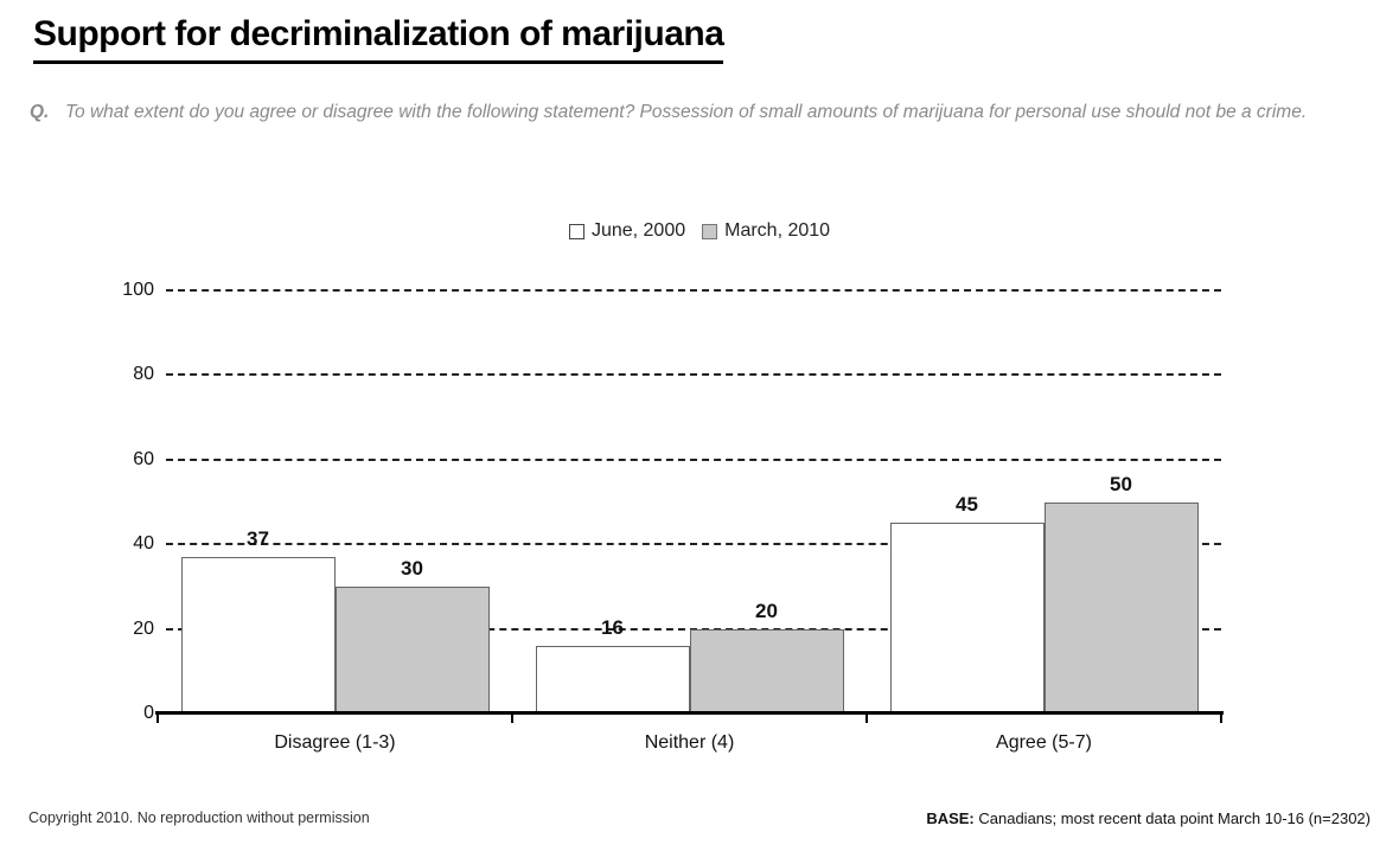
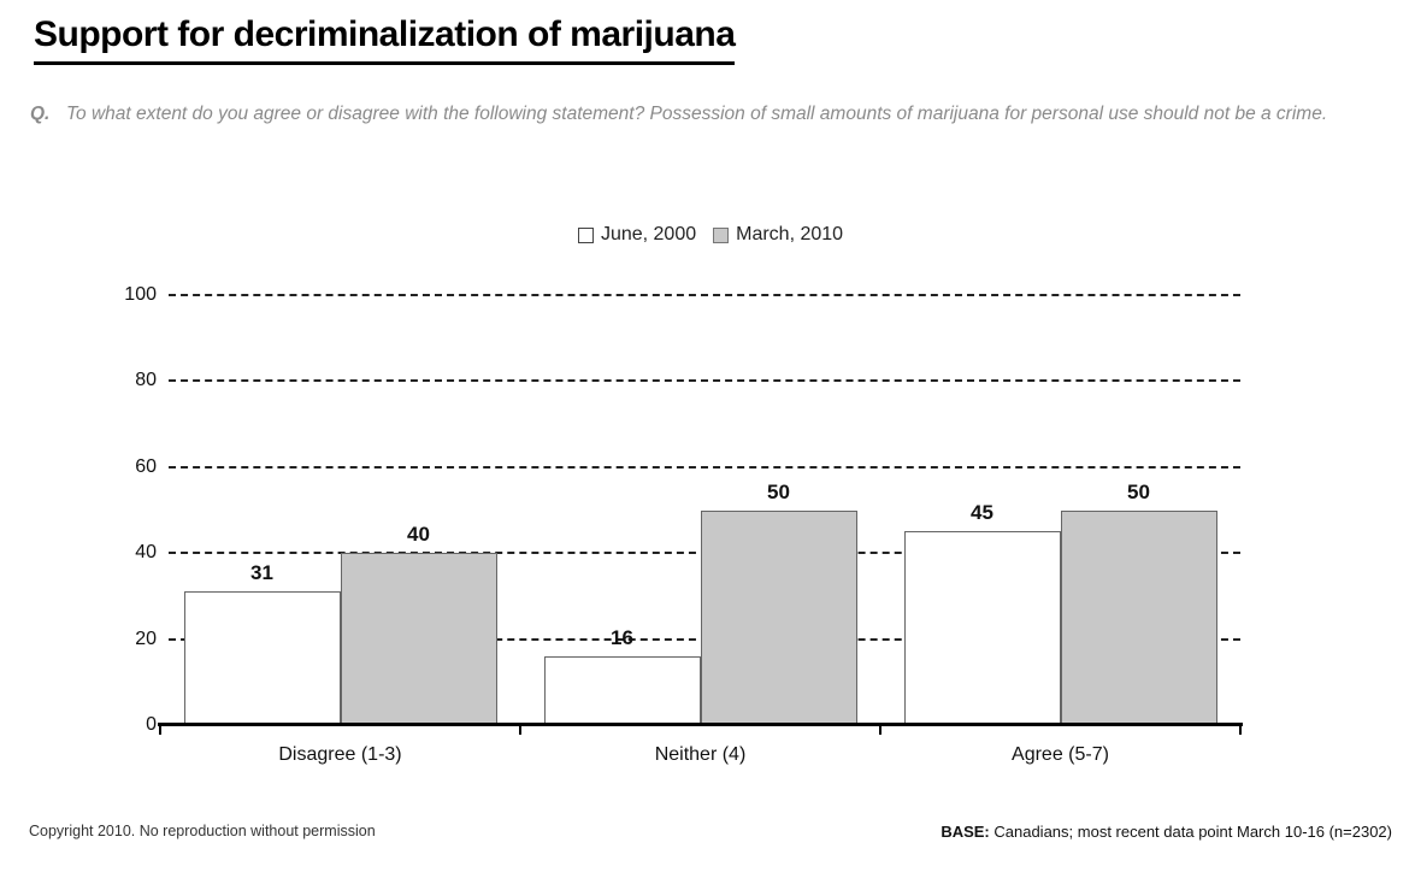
June, 2000/Disagree (1-3): 37 -> 31
March, 2010/Disagree (1-3): 30 -> 40
March, 2010/Neither (4): 20 -> 50
